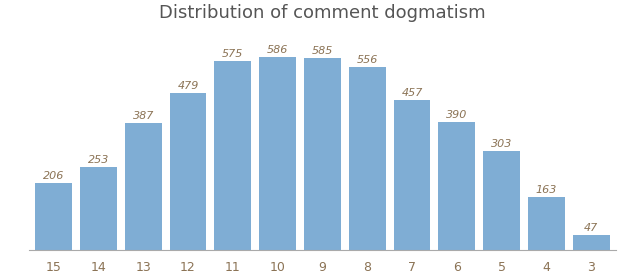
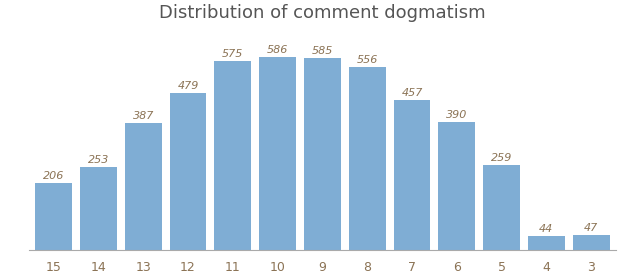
5: 303 -> 259
4: 163 -> 44
